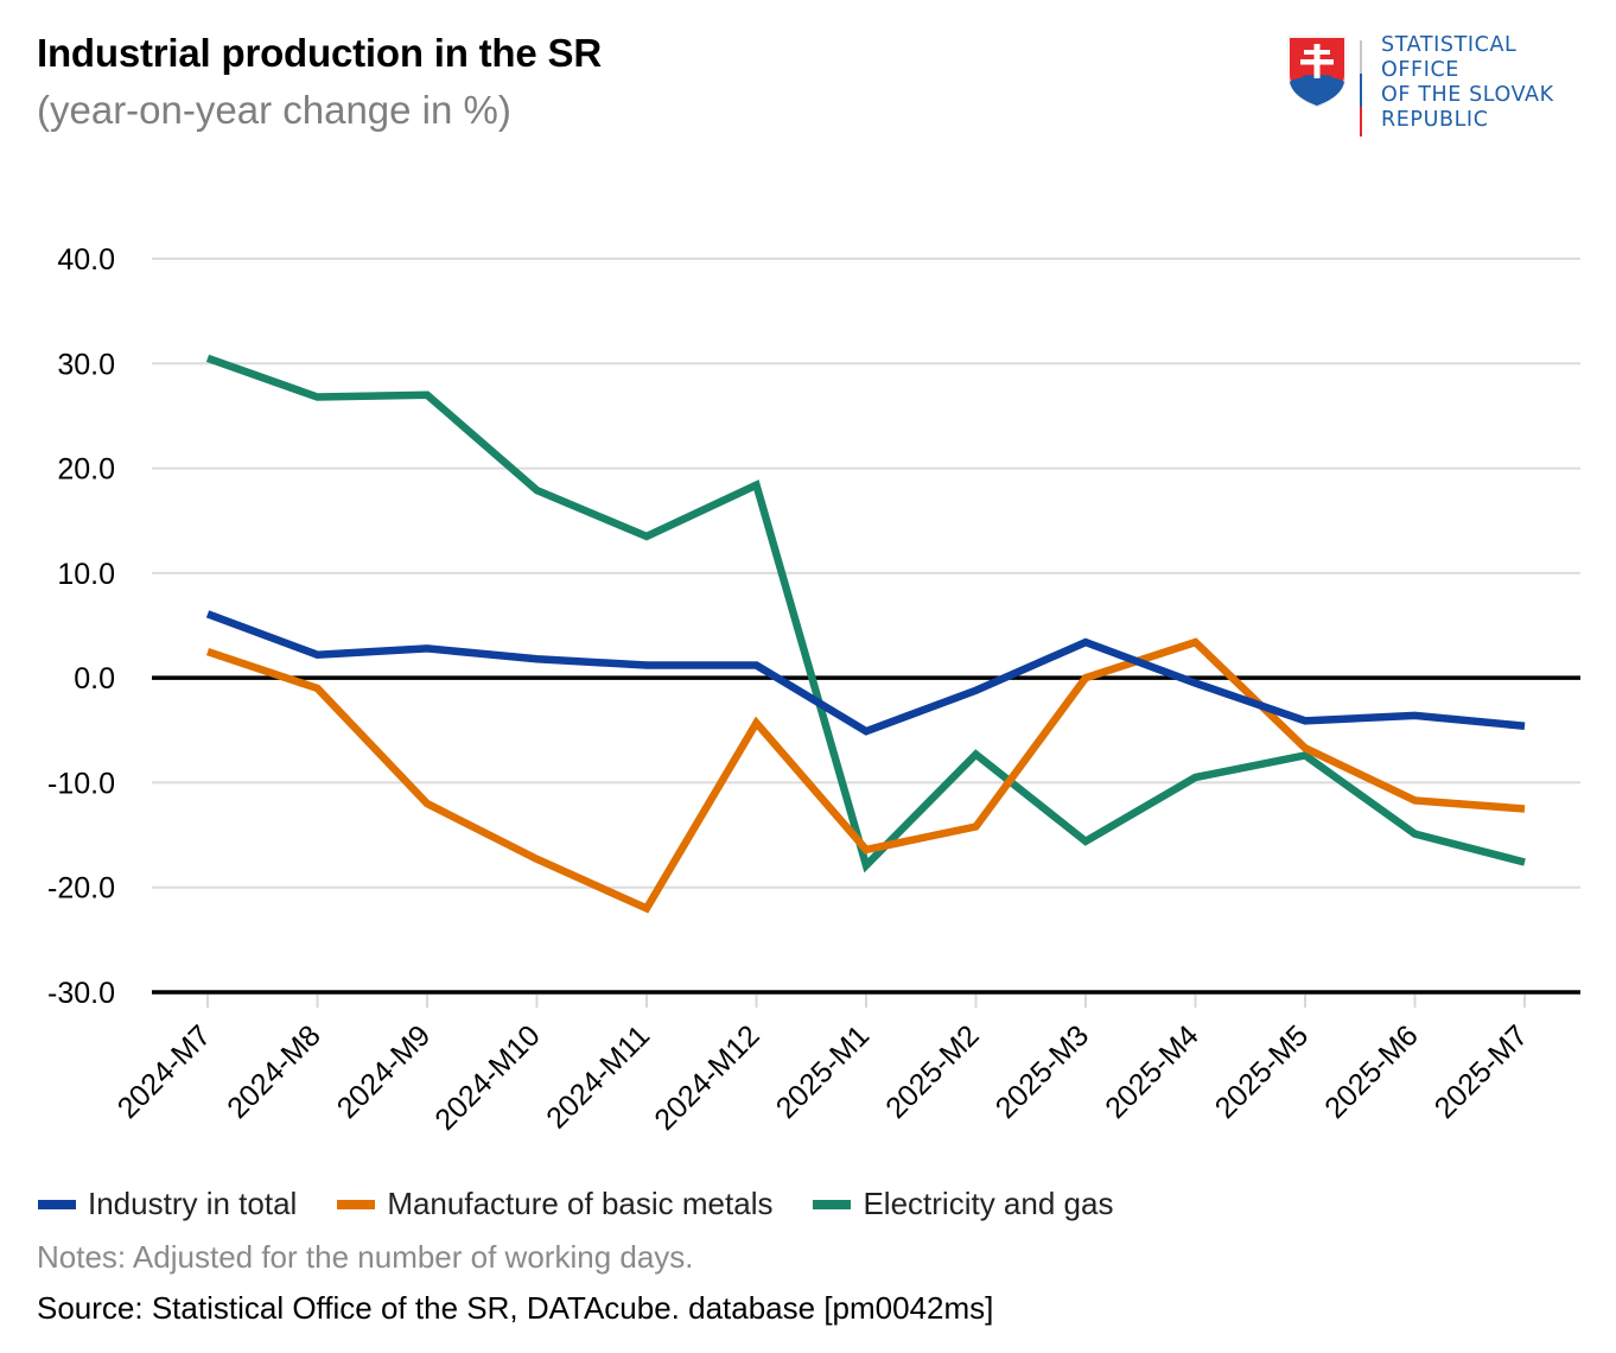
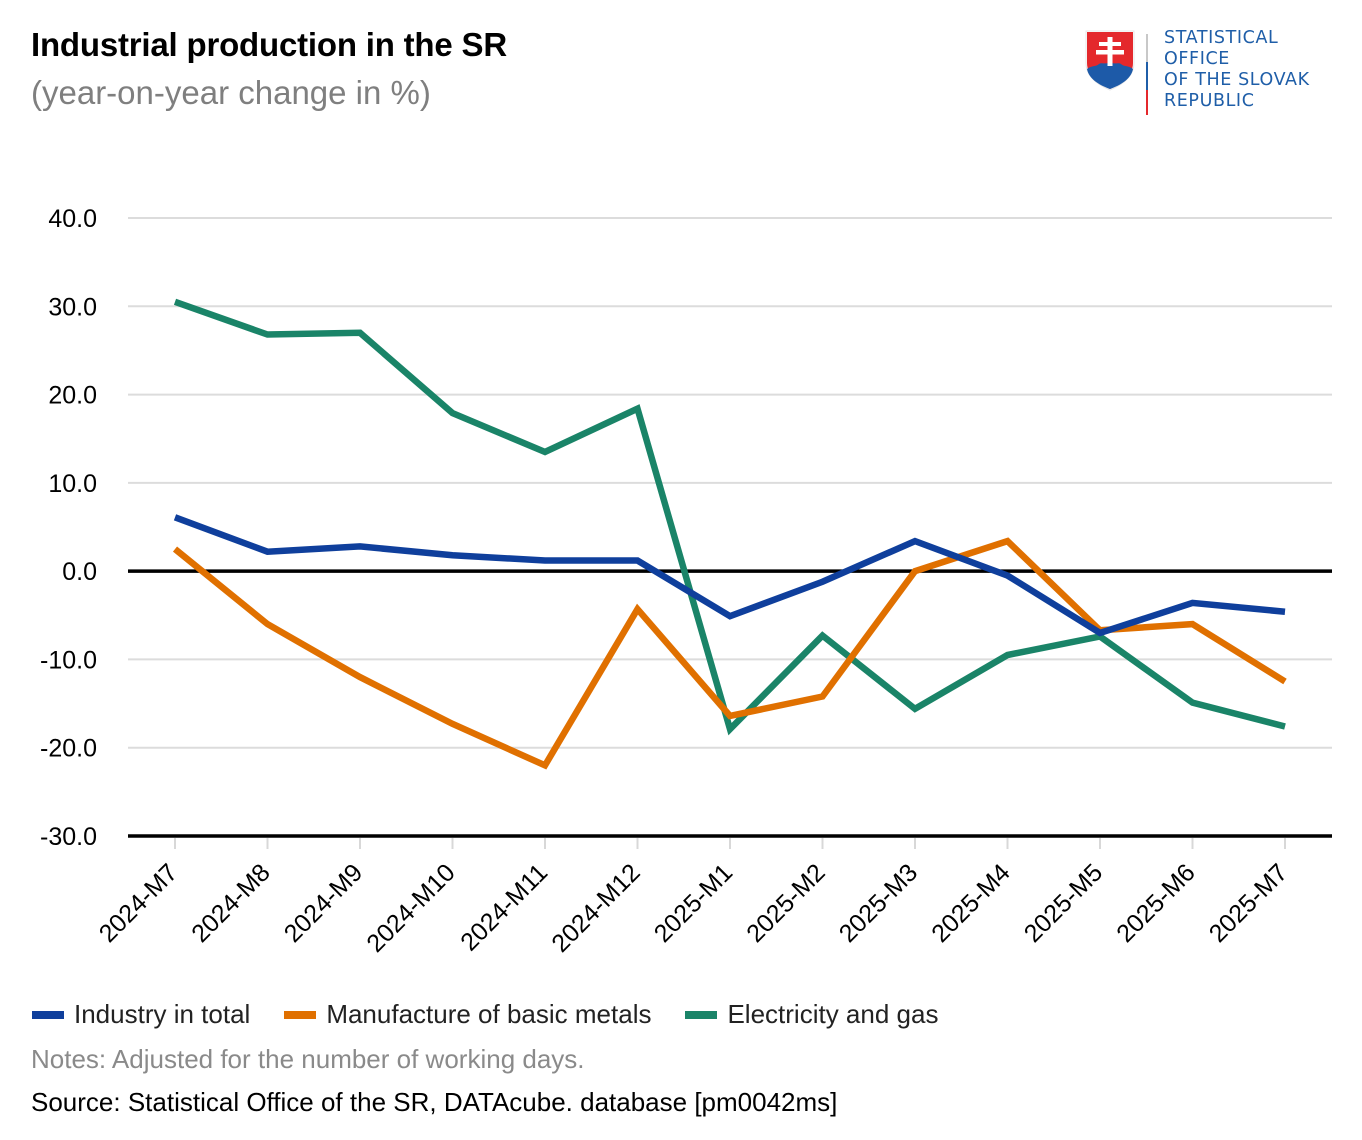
Manufacture of basic metals/2024-M8: -1 -> -6
Industry in total/2025-M5: -4 -> -7
Manufacture of basic metals/2025-M6: -12 -> -6
